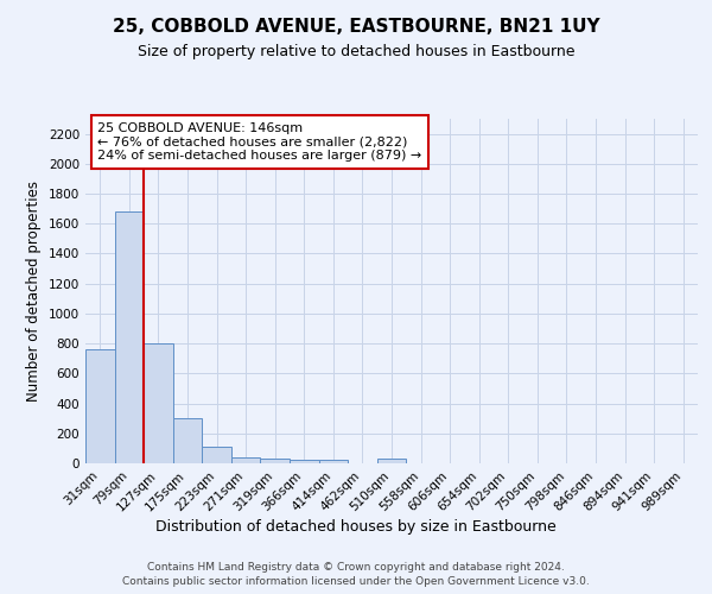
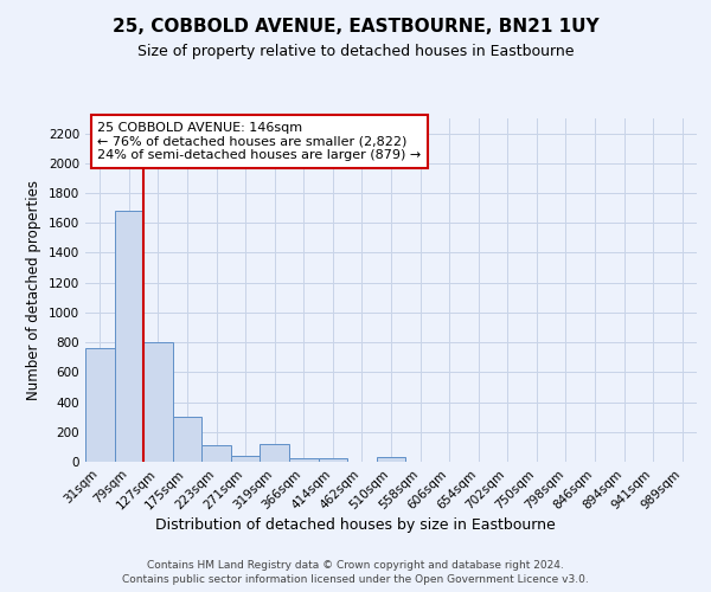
319sqm: 40 -> 120
